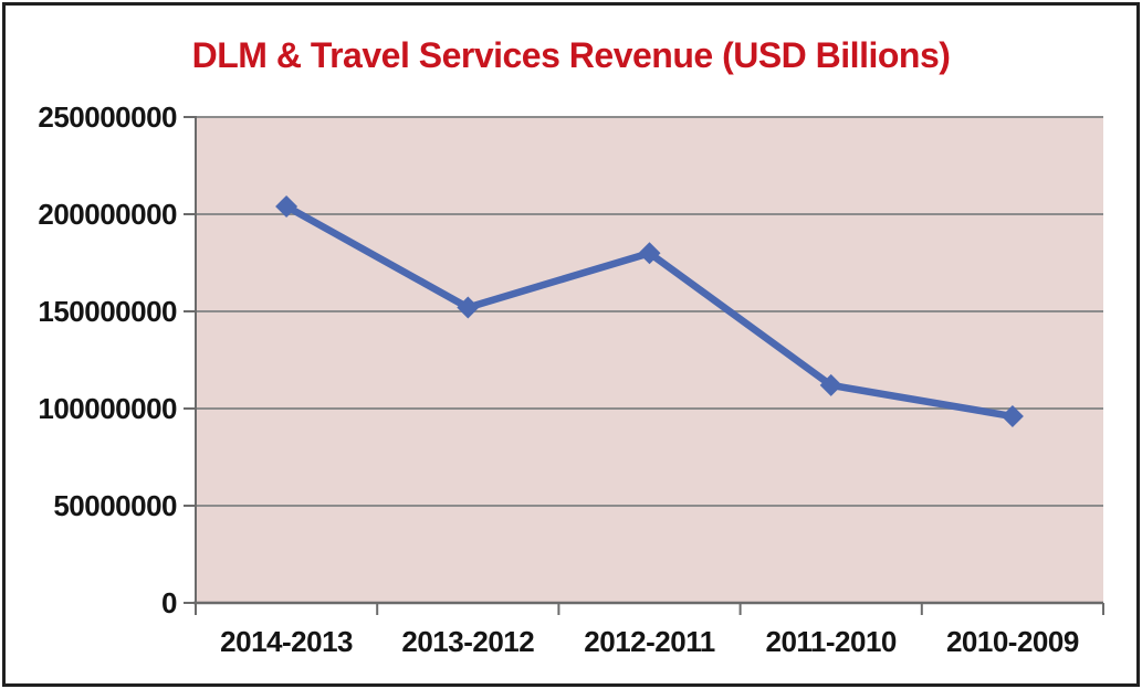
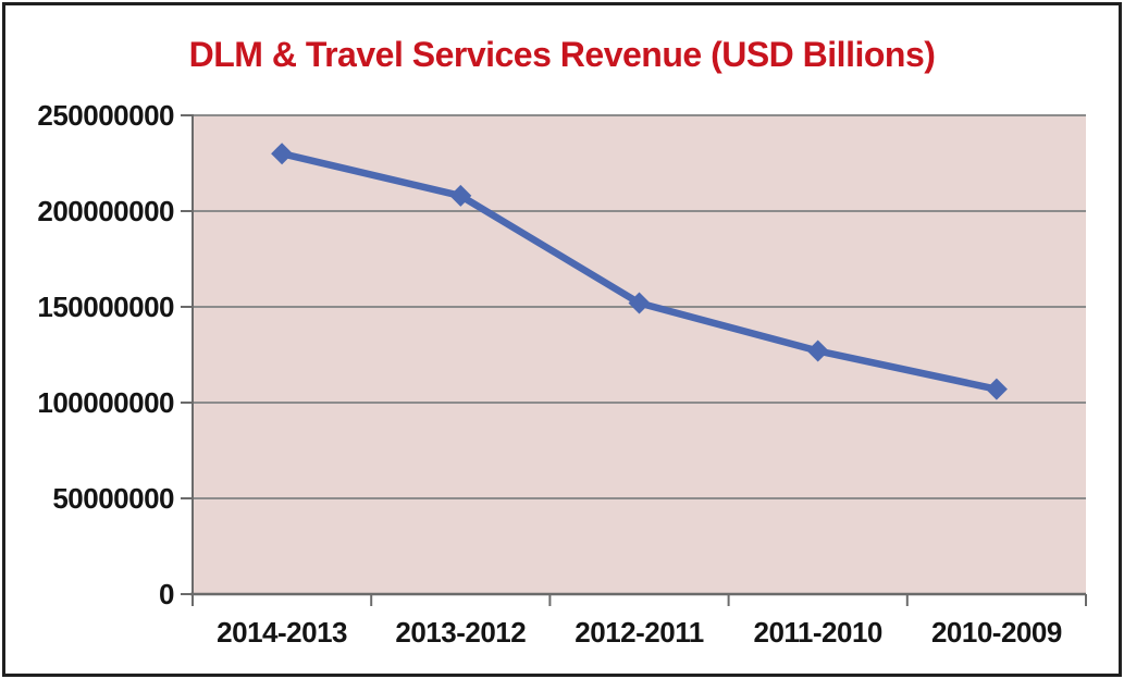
2014-2013: 204000000 -> 230000000
2013-2012: 152000000 -> 208000000
2012-2011: 180000000 -> 152000000
2011-2010: 112000000 -> 127000000
2010-2009: 96000000 -> 107000000
